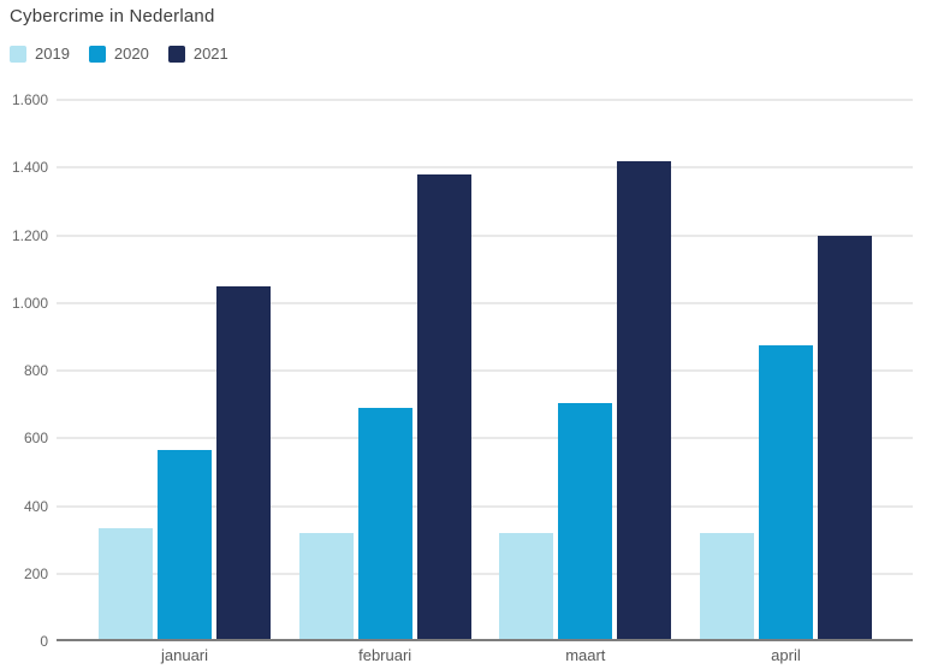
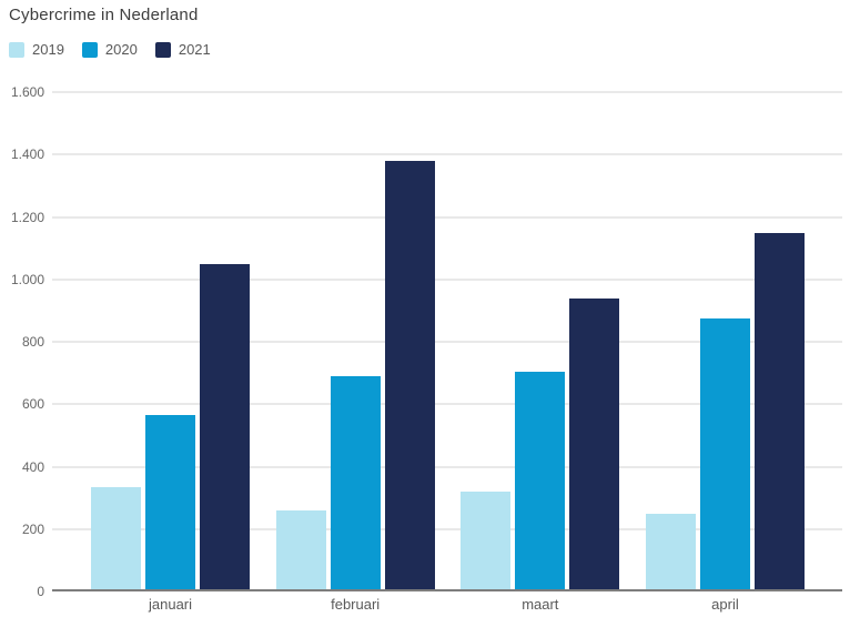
2019/februari: 320 -> 260
2021/maart: 1420 -> 940
2019/april: 320 -> 250
2021/april: 1200 -> 1150
